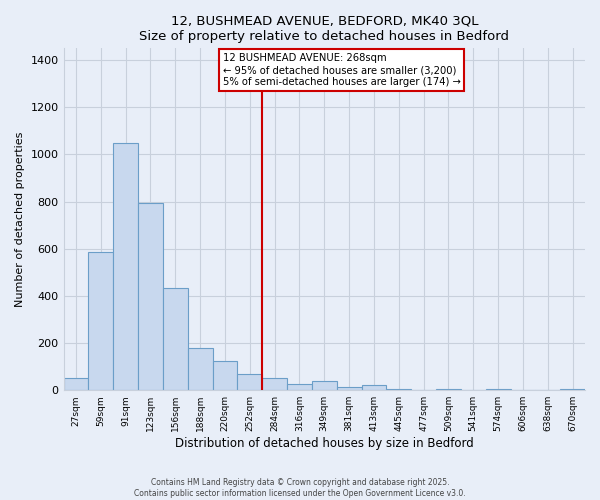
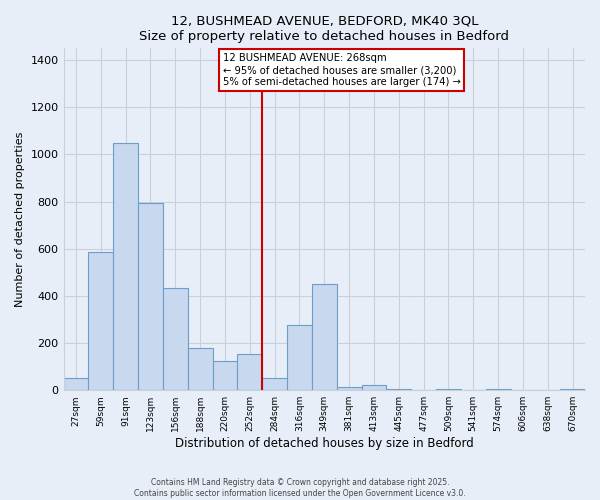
252sqm: 70 -> 155
316sqm: 25 -> 275
349sqm: 40 -> 450
